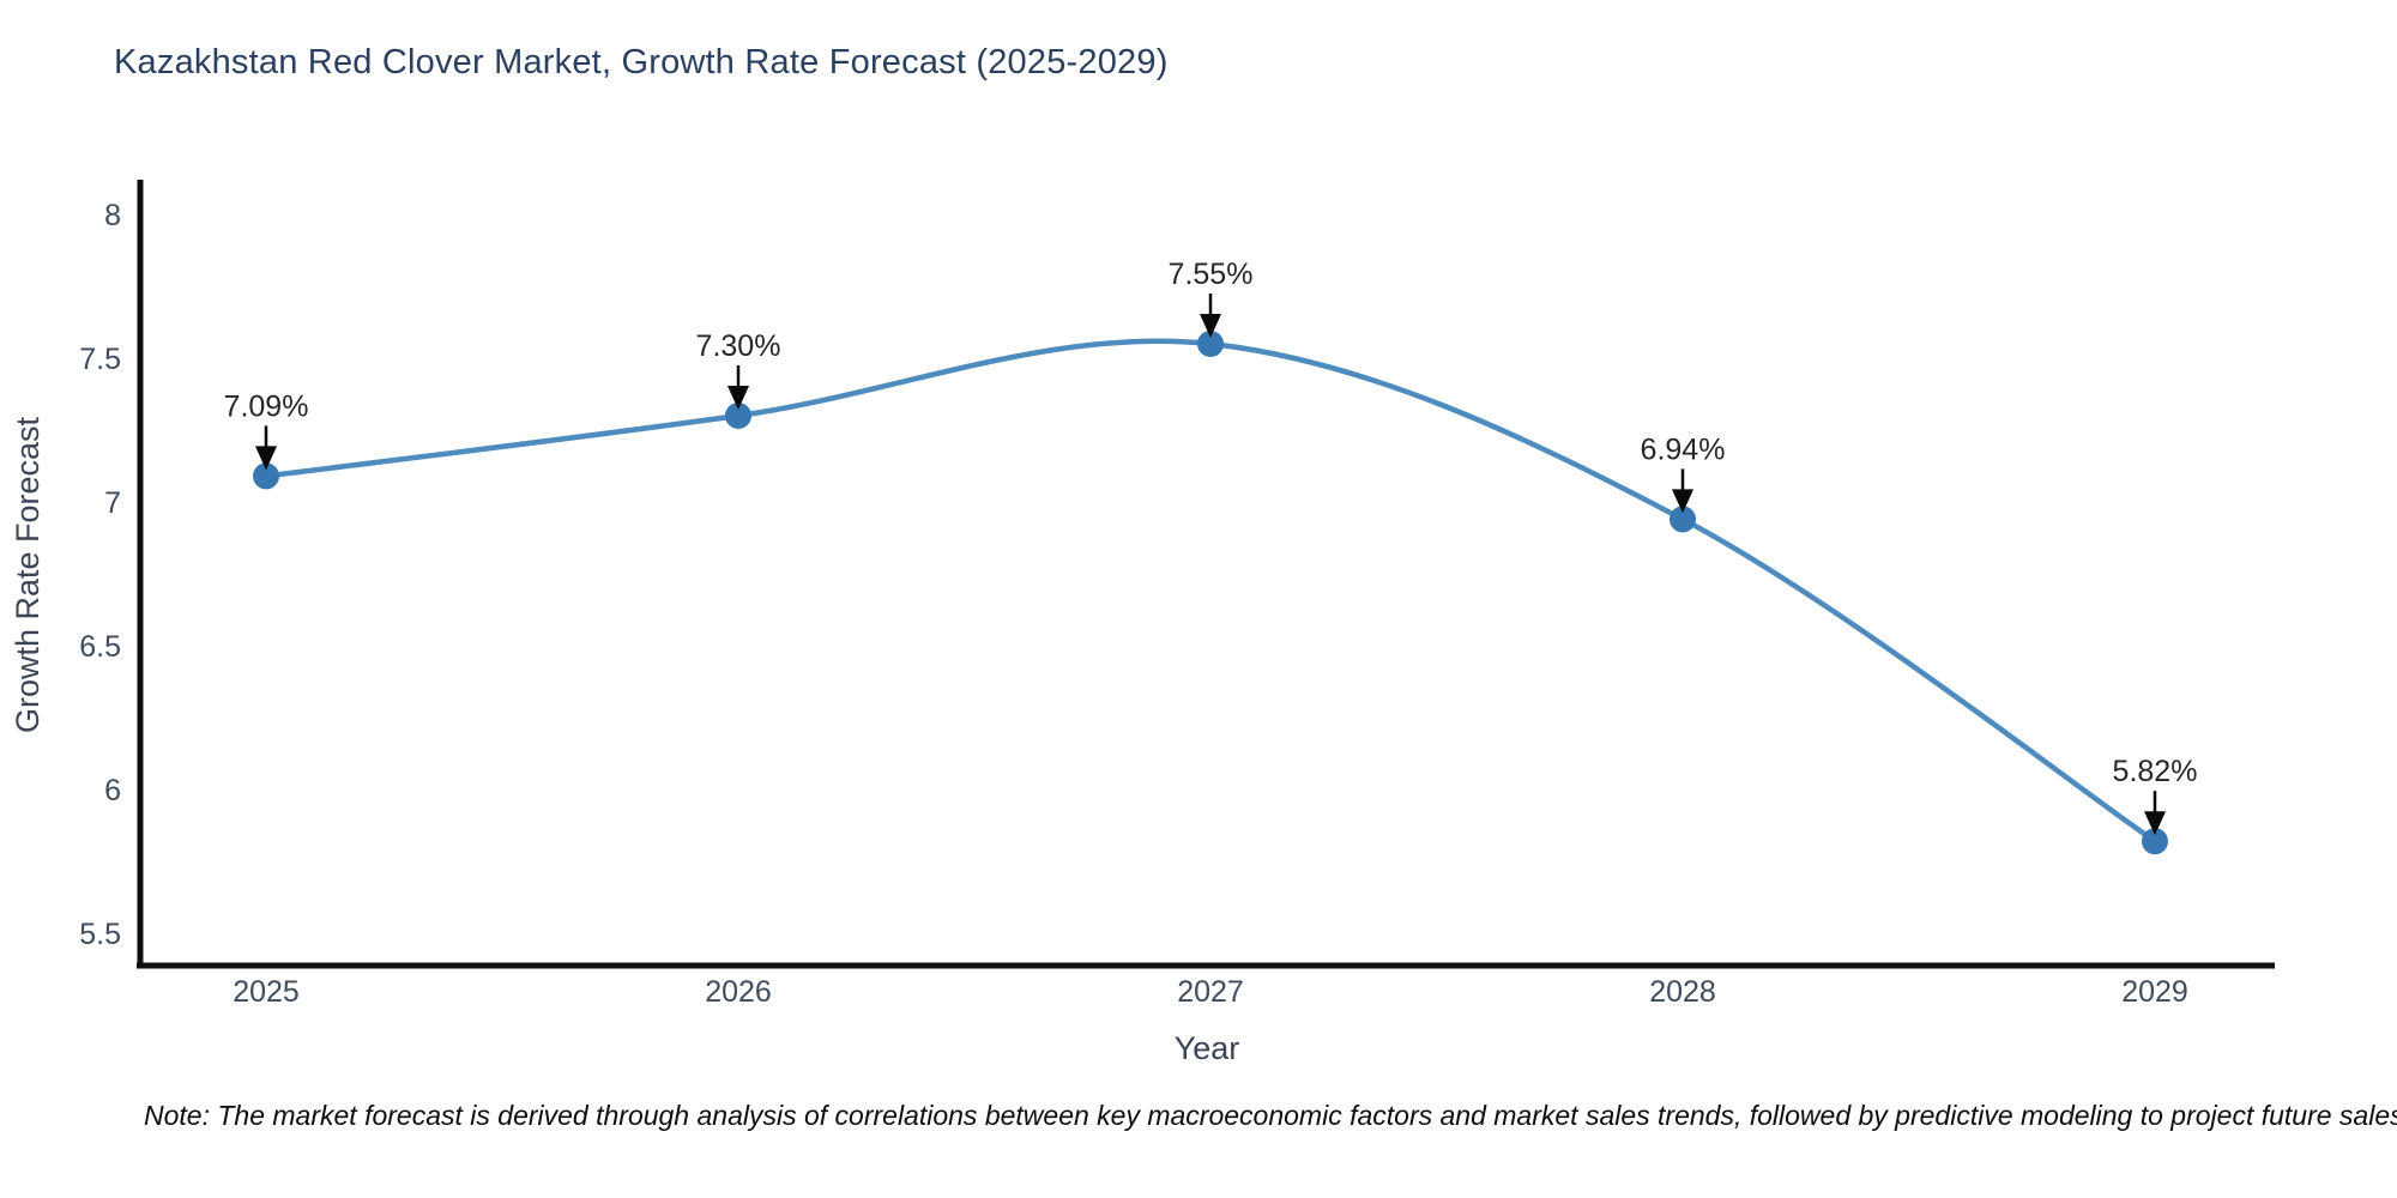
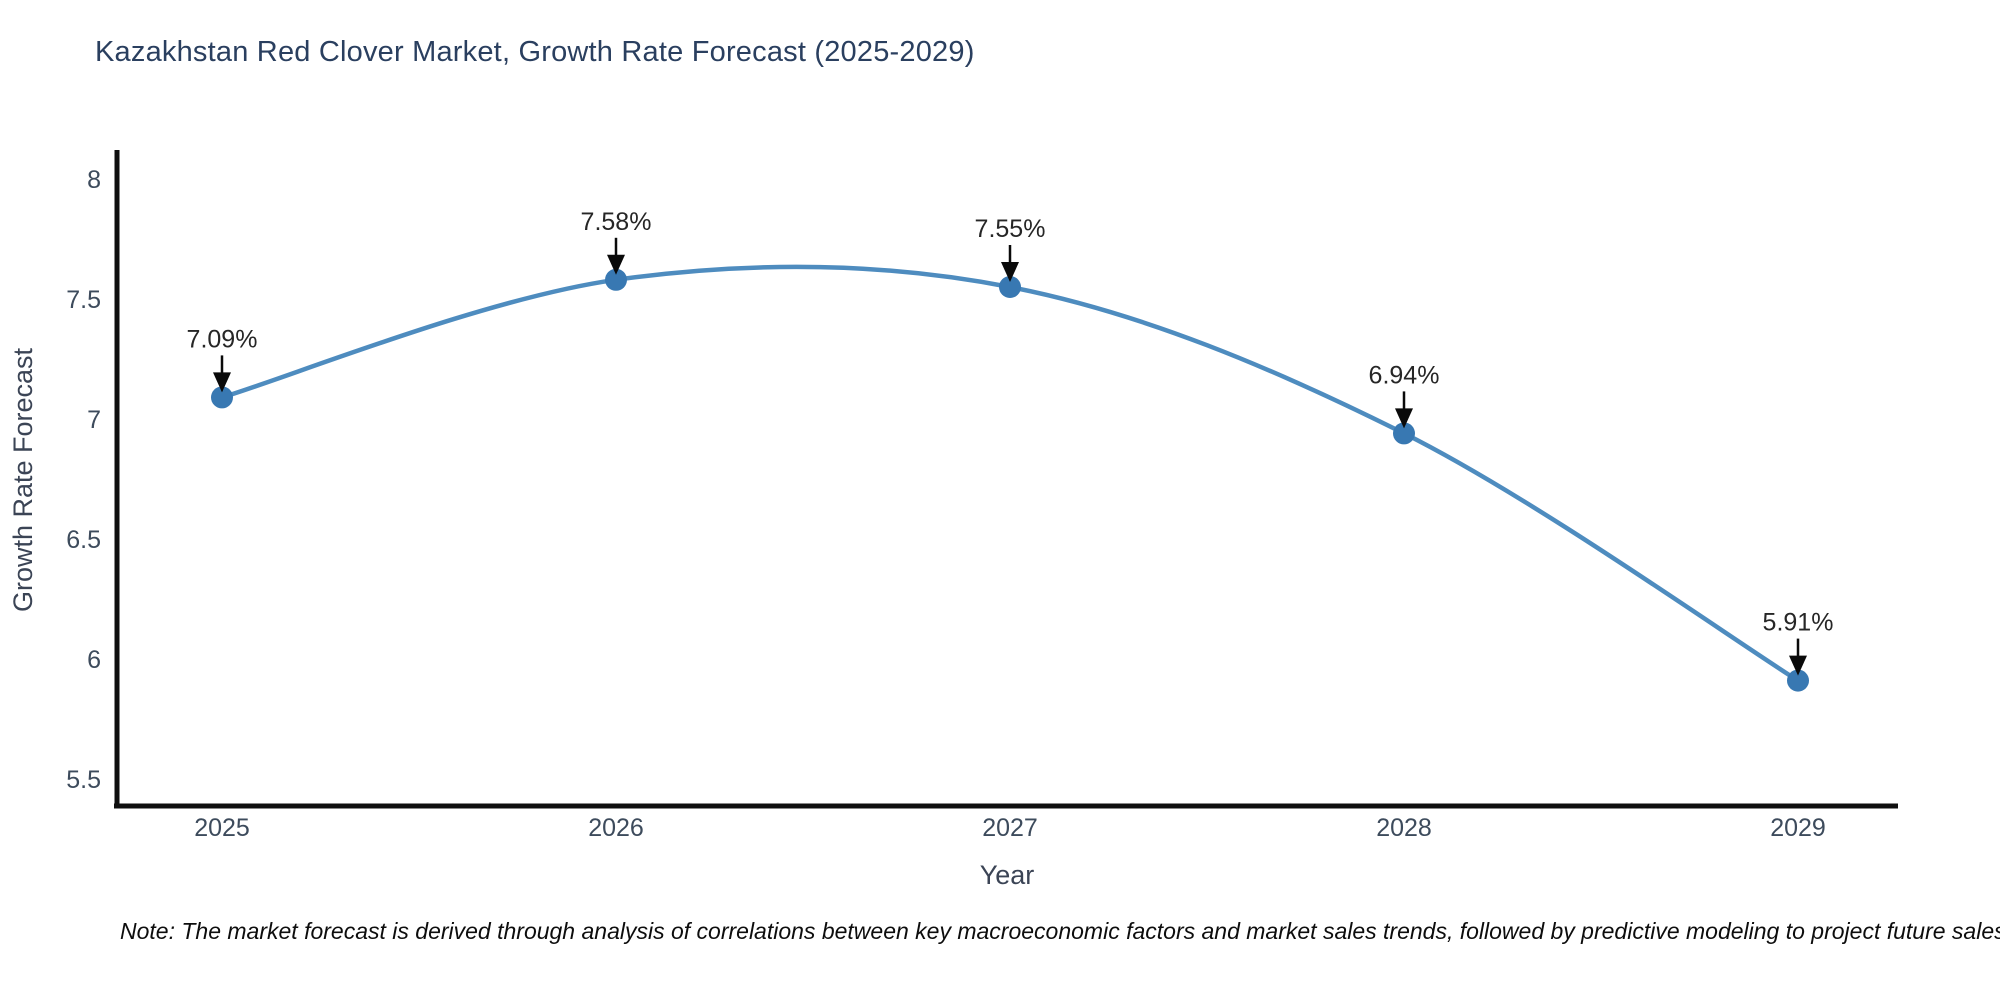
2026: 7.30% -> 7.58%
2029: 5.82% -> 5.91%
